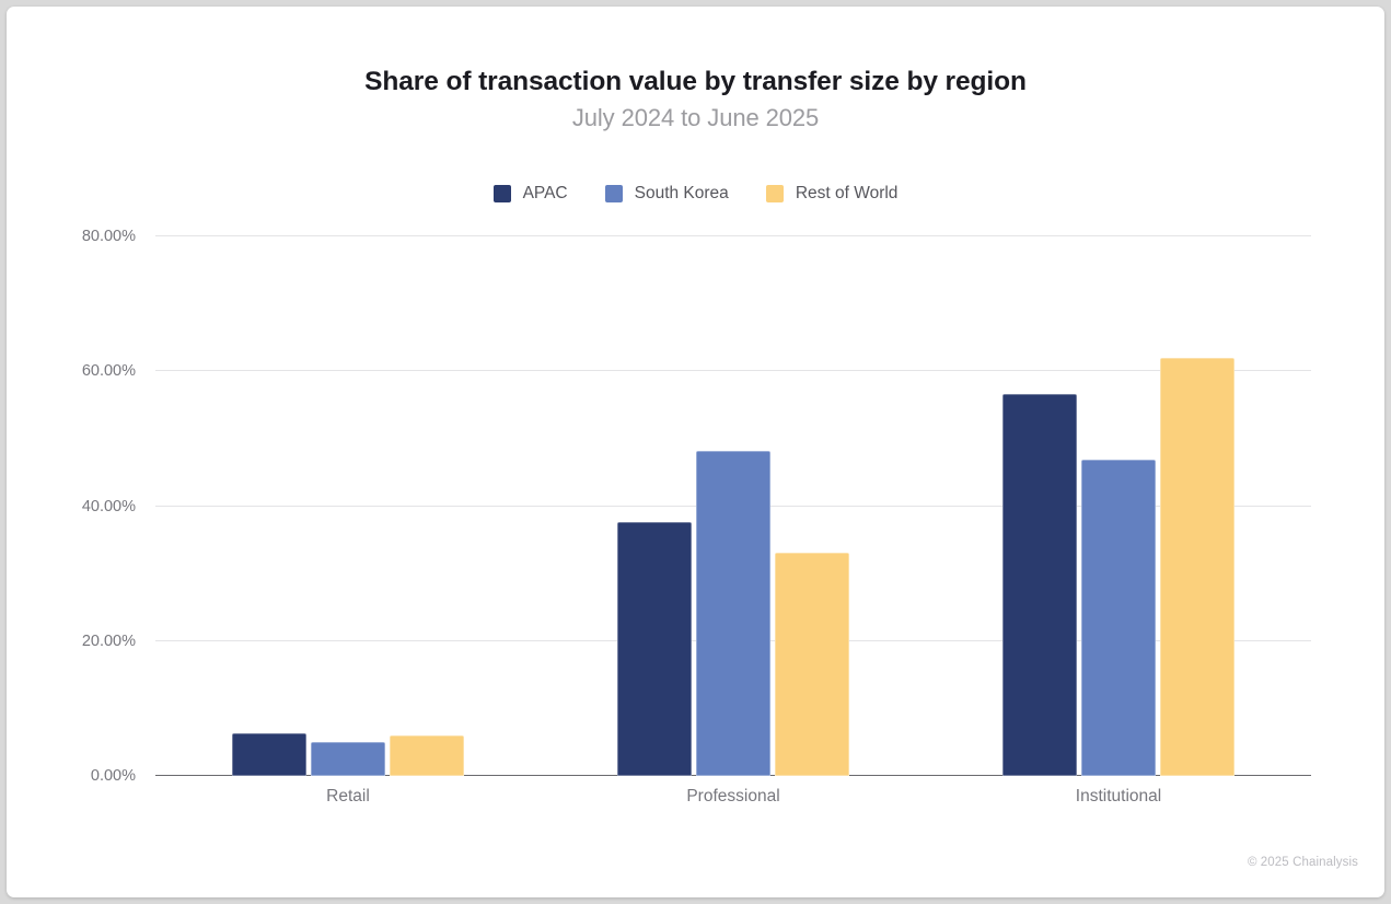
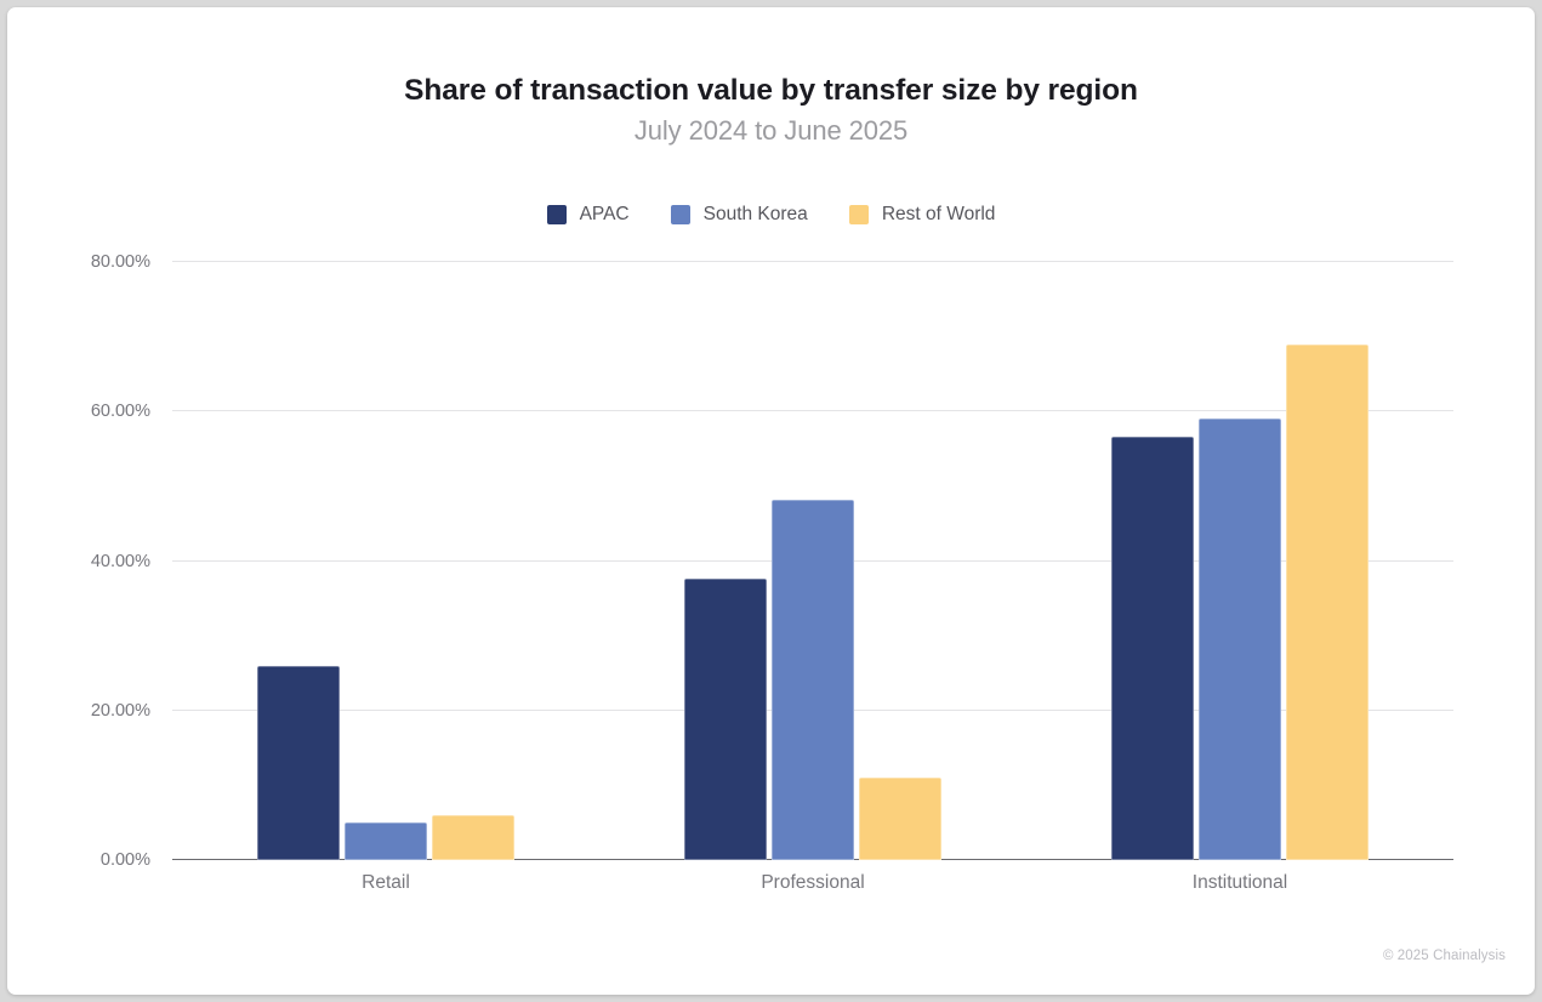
APAC/Retail: 6% -> 26%
Rest of World/Professional: 33% -> 11%
South Korea/Institutional: 47% -> 59%
Rest of World/Institutional: 62% -> 69%
